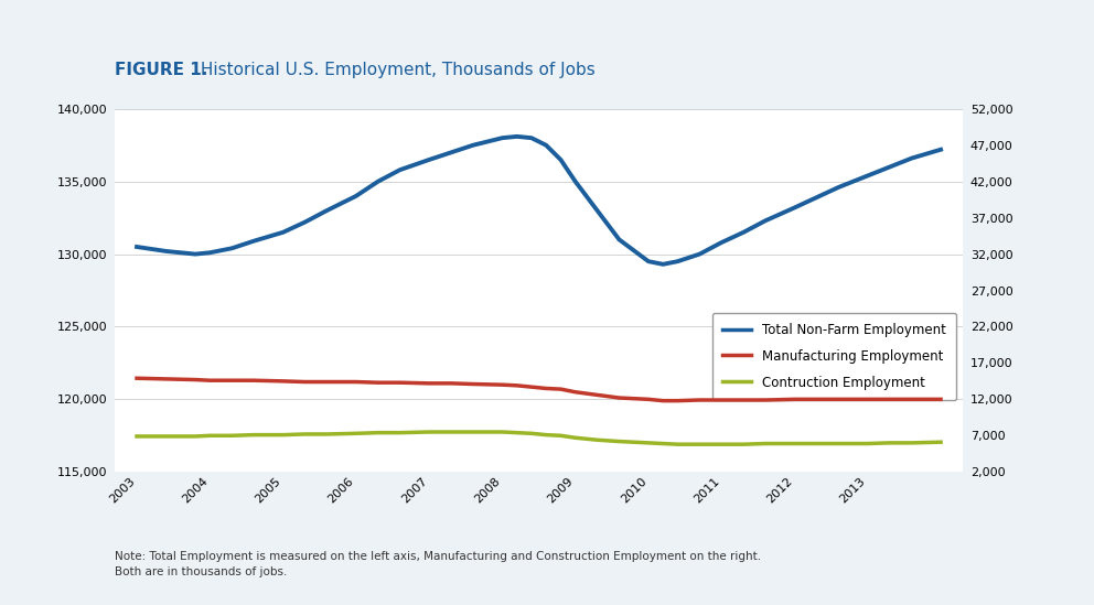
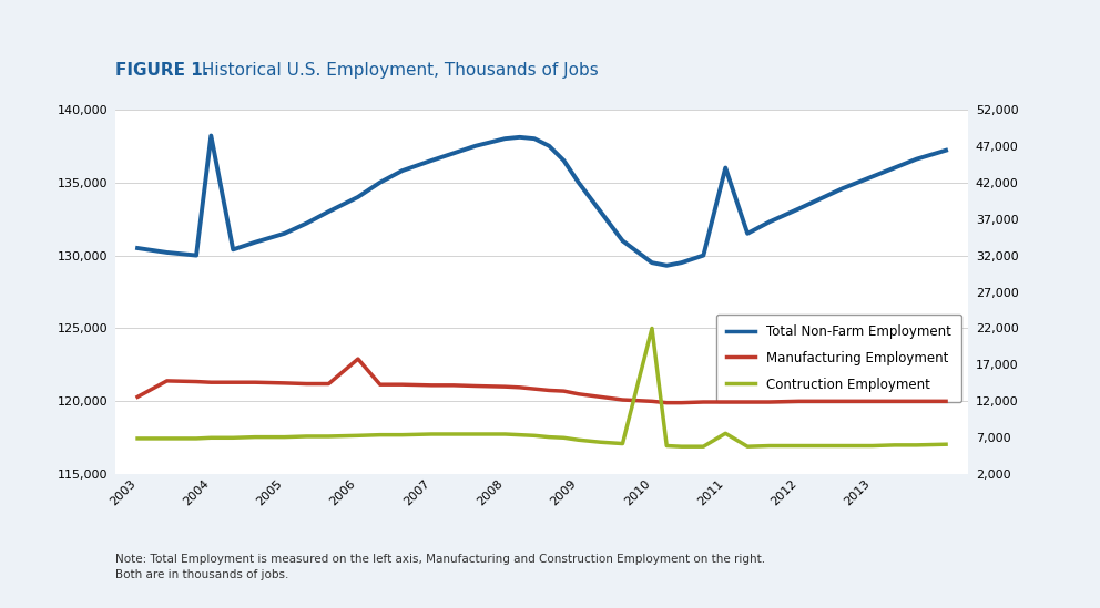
Manufacturing Employment/2003: 14,900 -> 12,600
Total Non-Farm Employment/2004: 130,100 -> 138,200
Manufacturing Employment/2006: 14,400 -> 17,800
Contruction Employment/2010: 6,000 -> 22,000
Total Non-Farm Employment/2011: 130,800 -> 136,000
Contruction Employment/2011: 5,800 -> 7,600
